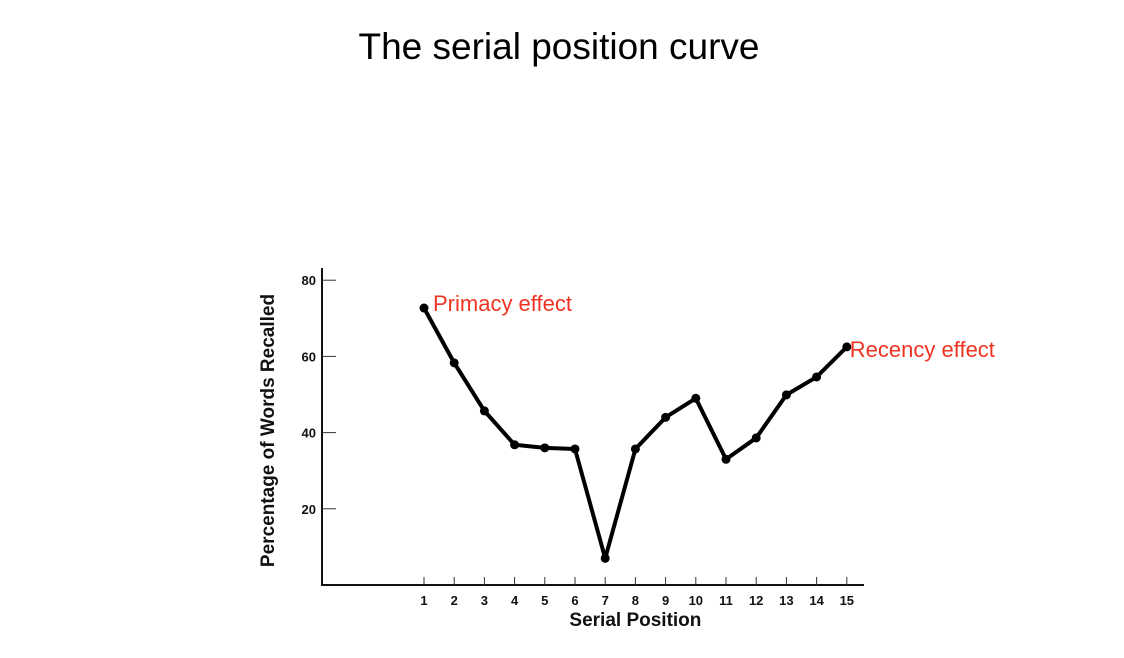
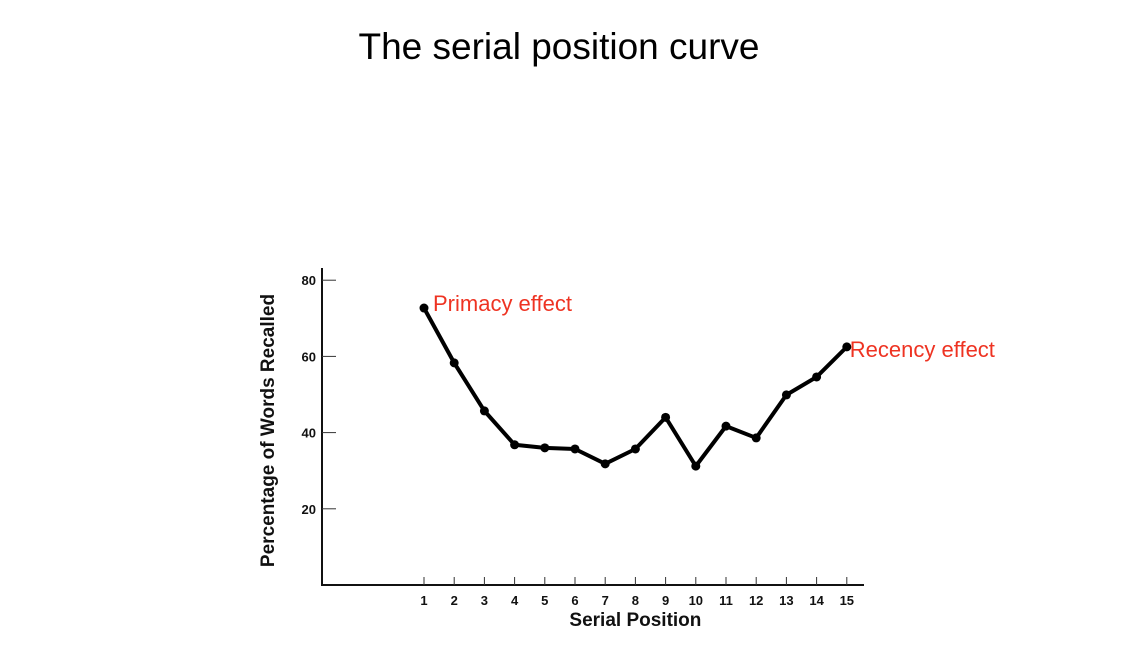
7: 7 -> 32
10: 49 -> 31
11: 33 -> 42
